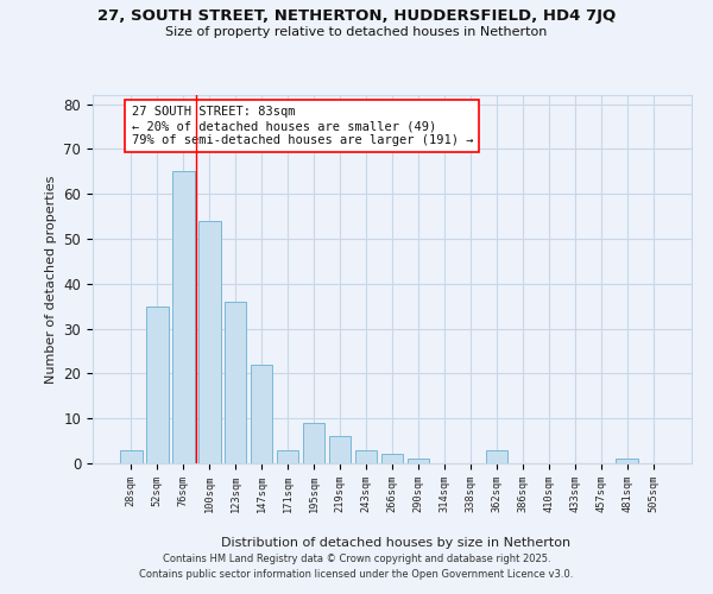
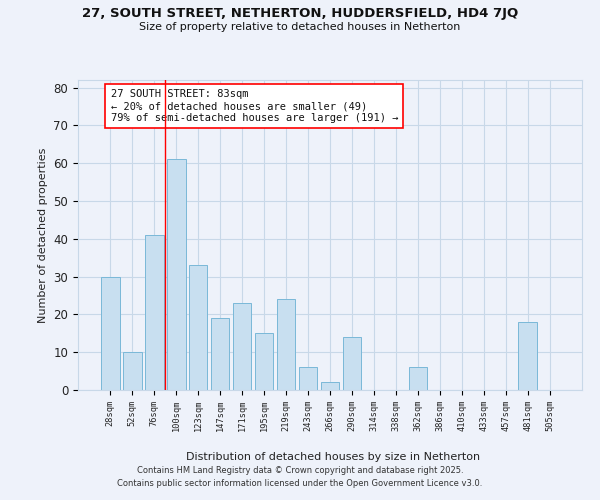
28sqm: 3 -> 30
52sqm: 35 -> 10
76sqm: 65 -> 41
100sqm: 54 -> 61
123sqm: 36 -> 33
147sqm: 22 -> 19
171sqm: 3 -> 23
195sqm: 9 -> 15
219sqm: 6 -> 24
243sqm: 3 -> 6
290sqm: 1 -> 14
362sqm: 3 -> 6
481sqm: 1 -> 18
